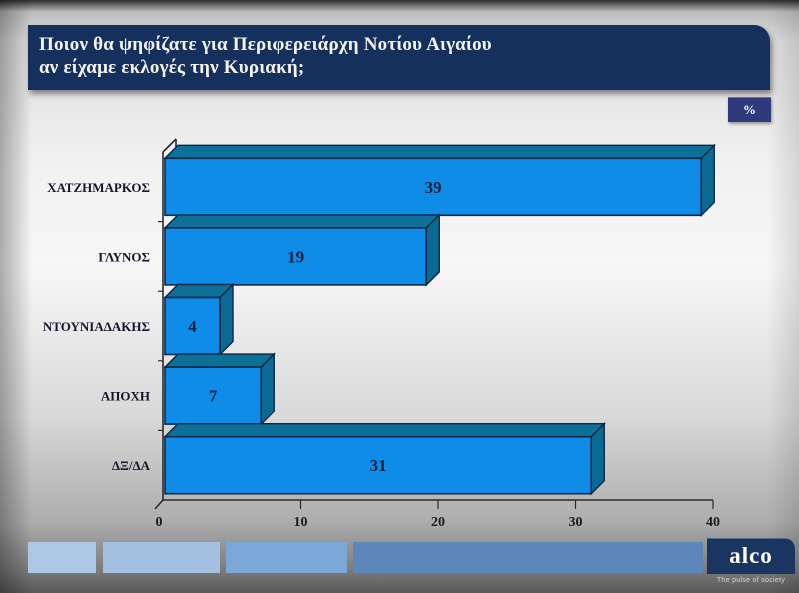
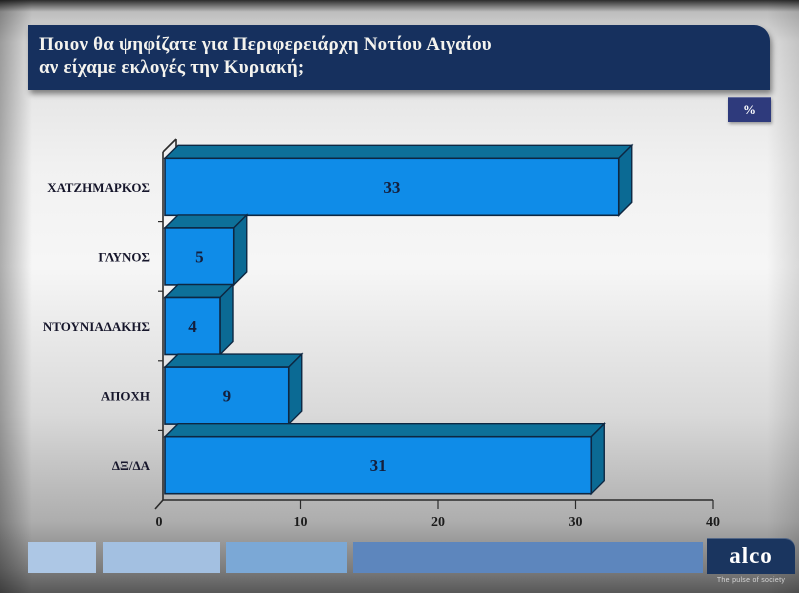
ΧΑΤΖΗΜΑΡΚΟΣ: 39 -> 33
ΓΛΥΝΟΣ: 19 -> 5
ΑΠΟΧΗ: 7 -> 9
